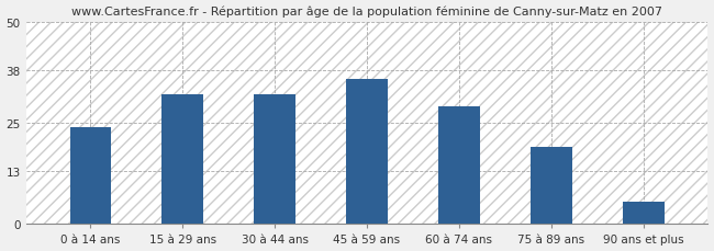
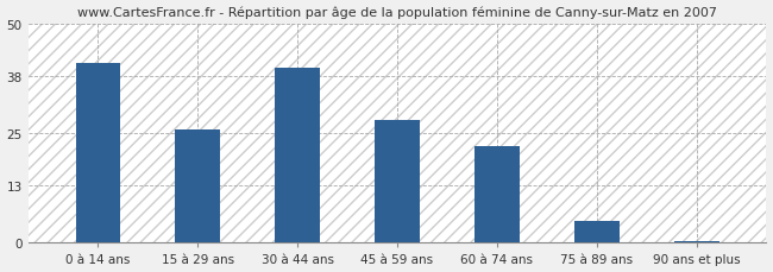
0 à 14 ans: 24.0 -> 41.0
15 à 29 ans: 32.0 -> 26.0
30 à 44 ans: 32.0 -> 40.0
45 à 59 ans: 36.0 -> 28.0
60 à 74 ans: 29.0 -> 22.0
75 à 89 ans: 19.0 -> 5.0
90 ans et plus: 5.5 -> 0.5
